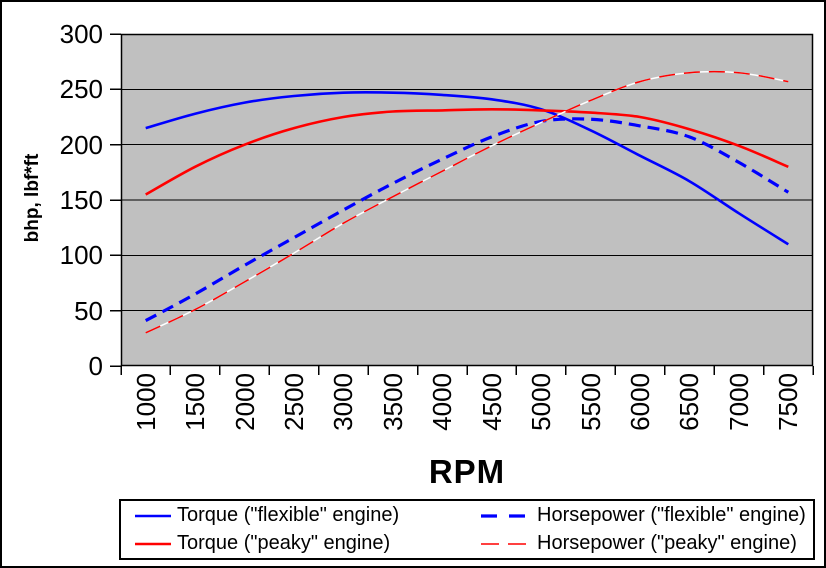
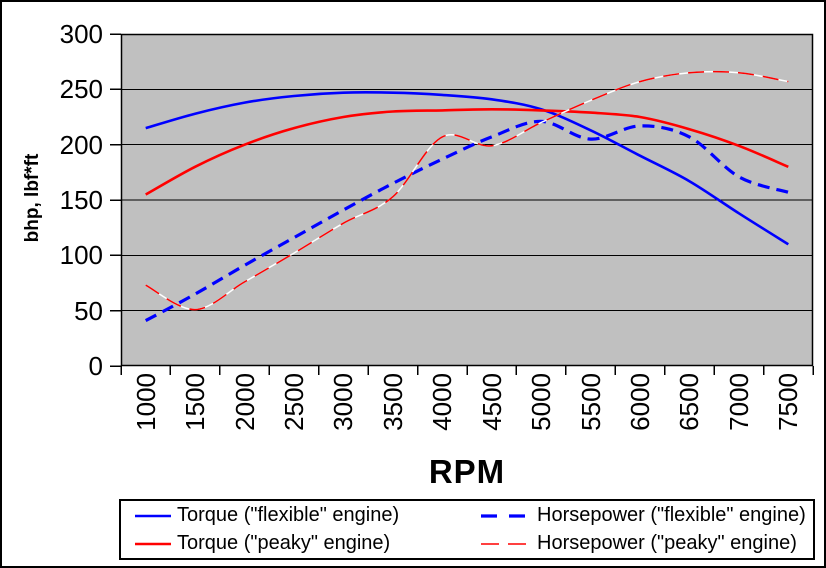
Horsepower ("peaky" engine)/1000: 30 -> 73
Horsepower ("peaky" engine)/4000: 176 -> 207
Horsepower ("flexible" engine)/5500: 223 -> 205
Horsepower ("flexible" engine)/7000: 184 -> 171
